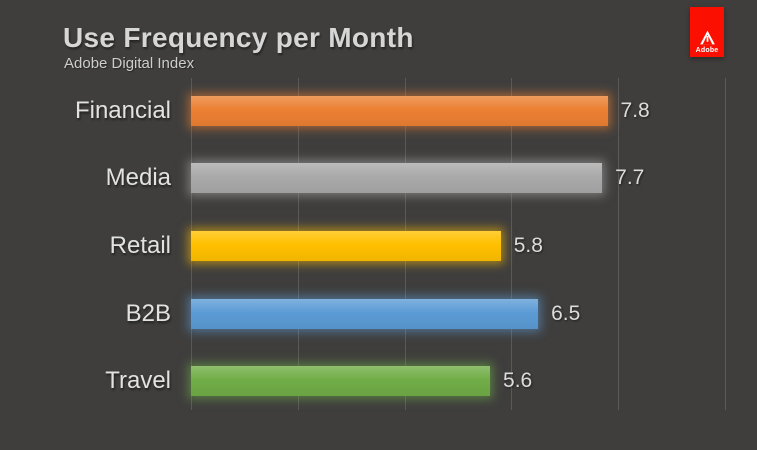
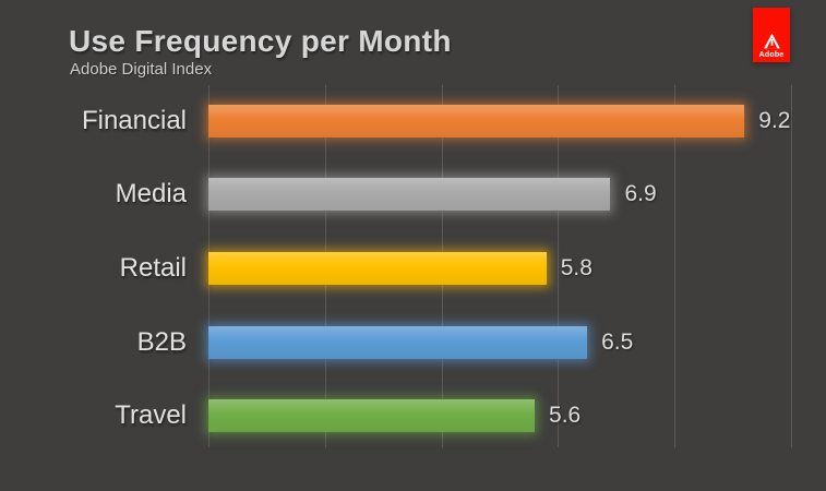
Financial: 7.8 -> 9.2
Media: 7.7 -> 6.9
